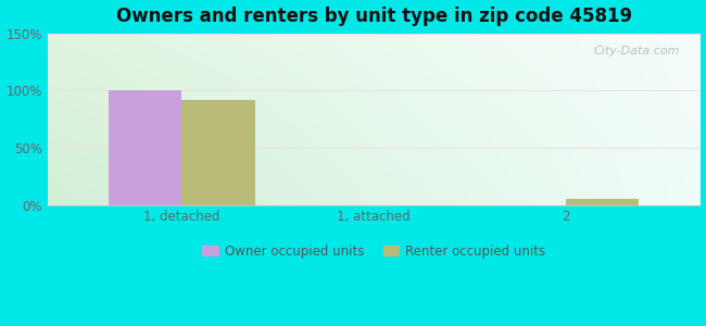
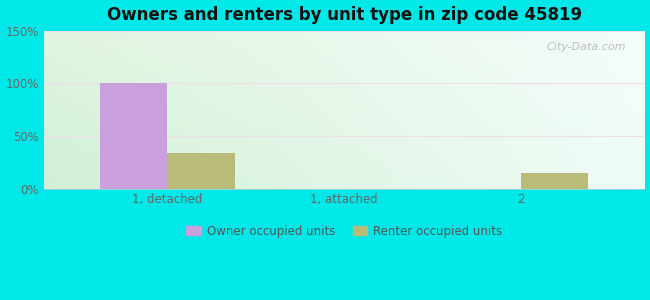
Renter occupied units/1, detached: 92% -> 34%
Renter occupied units/2: 5% -> 15%
